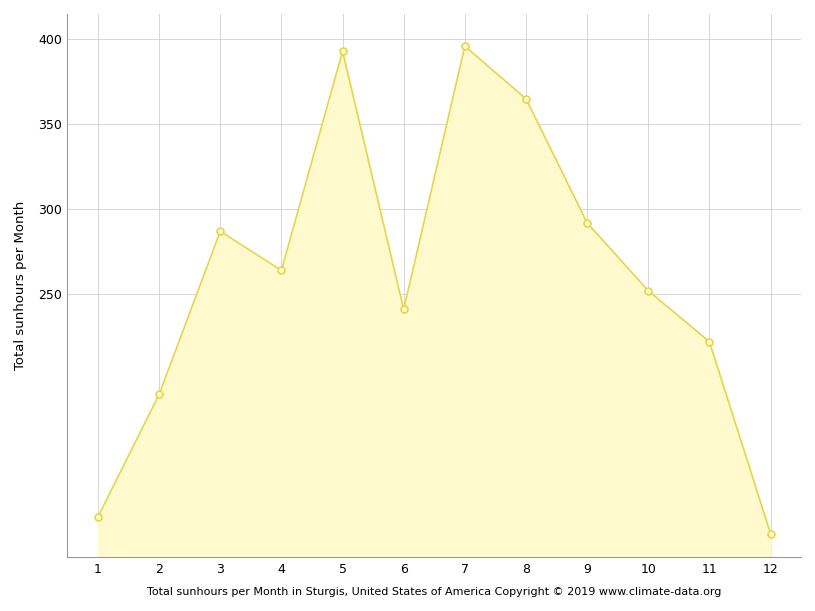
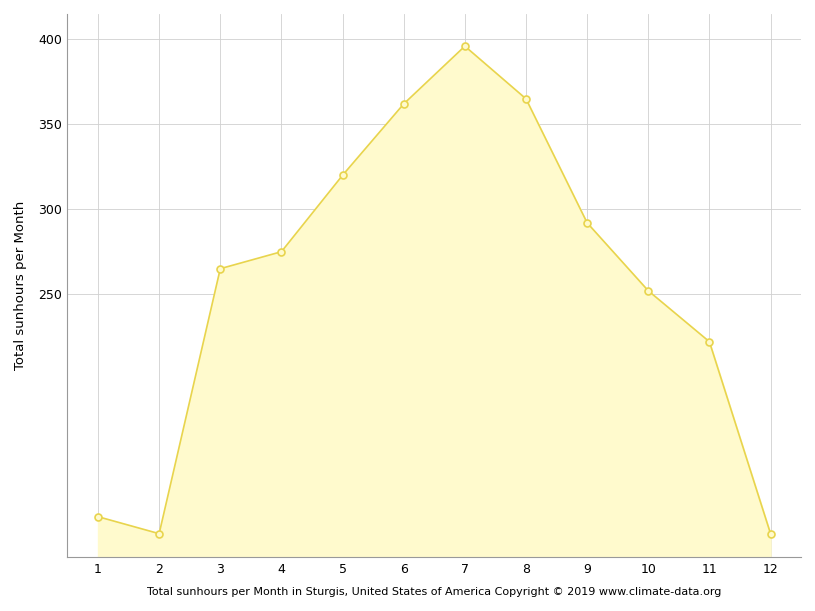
2: 191 -> 109
3: 287 -> 265
4: 264 -> 275
5: 393 -> 320
6: 241 -> 362
